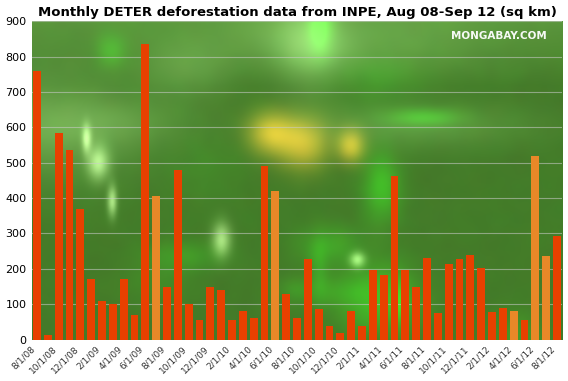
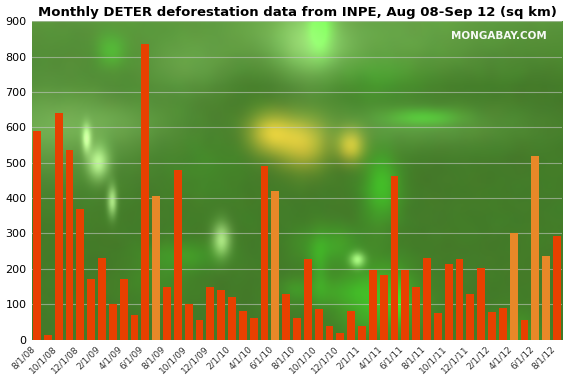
8/1/08: 760 -> 590
10/1/08: 585 -> 640
2/1/09: 110 -> 230
2/1/10: 55 -> 120
12/1/11: 238 -> 130
4/1/12: 80 -> 300
